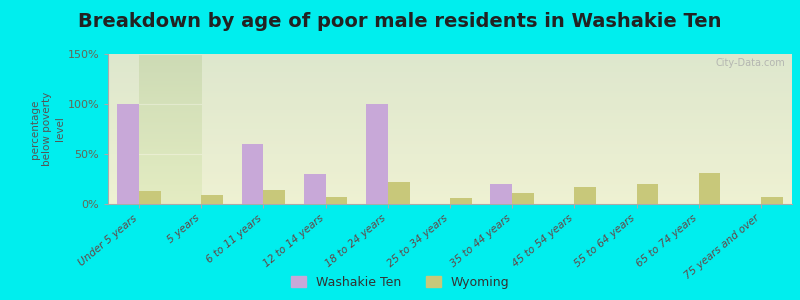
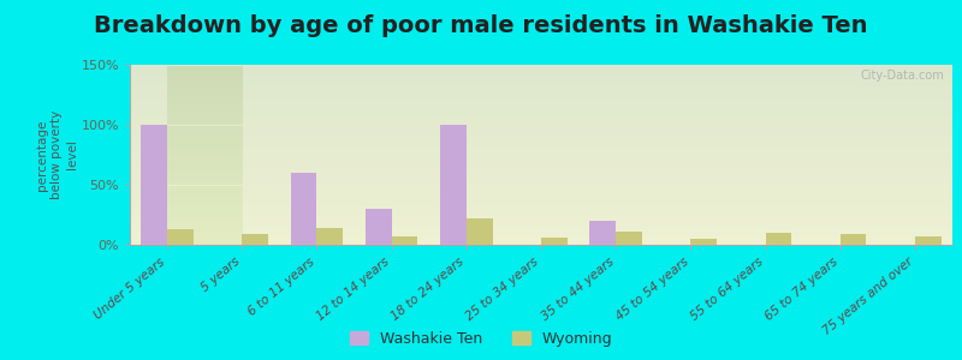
Wyoming/45 to 54 years: 17% -> 5%
Wyoming/55 to 64 years: 20% -> 10%
Wyoming/65 to 74 years: 31% -> 9%
